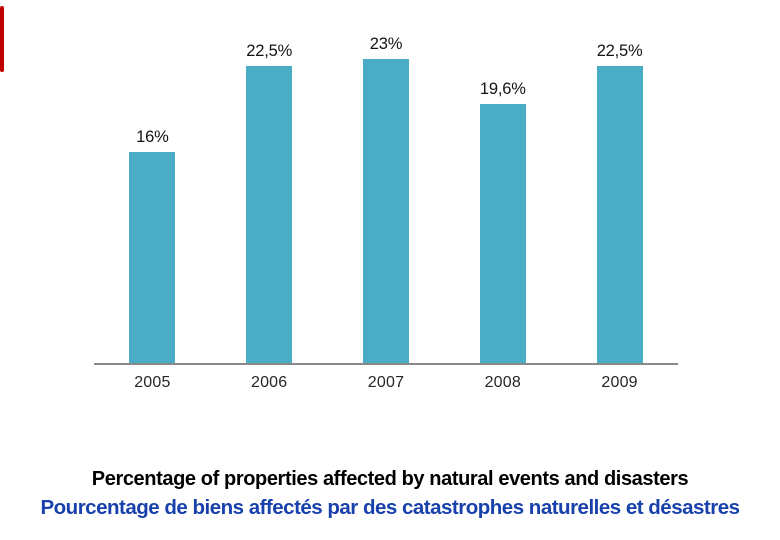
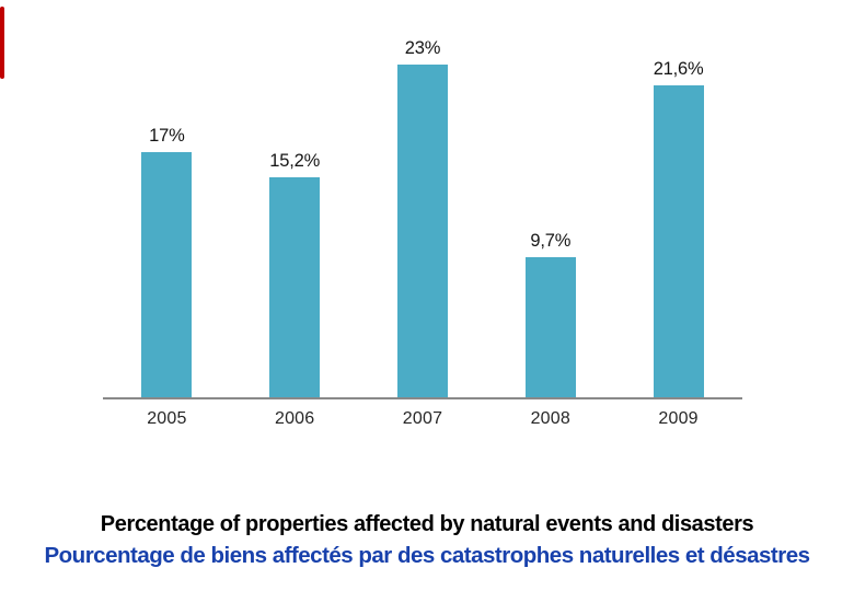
2005: 16% -> 17%
2006: 22,5% -> 15,2%
2008: 19,6% -> 9,7%
2009: 22,5% -> 21,6%
